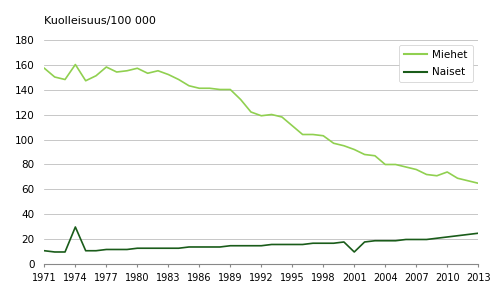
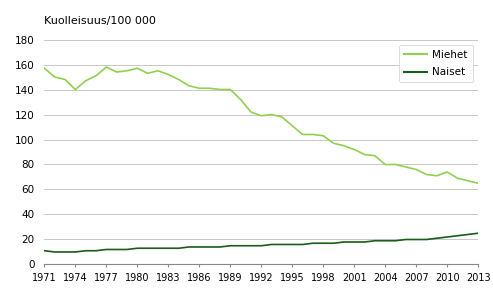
Miehet/1974: 160 -> 140
Naiset/1974: 30 -> 10
Naiset/2001: 10 -> 18
